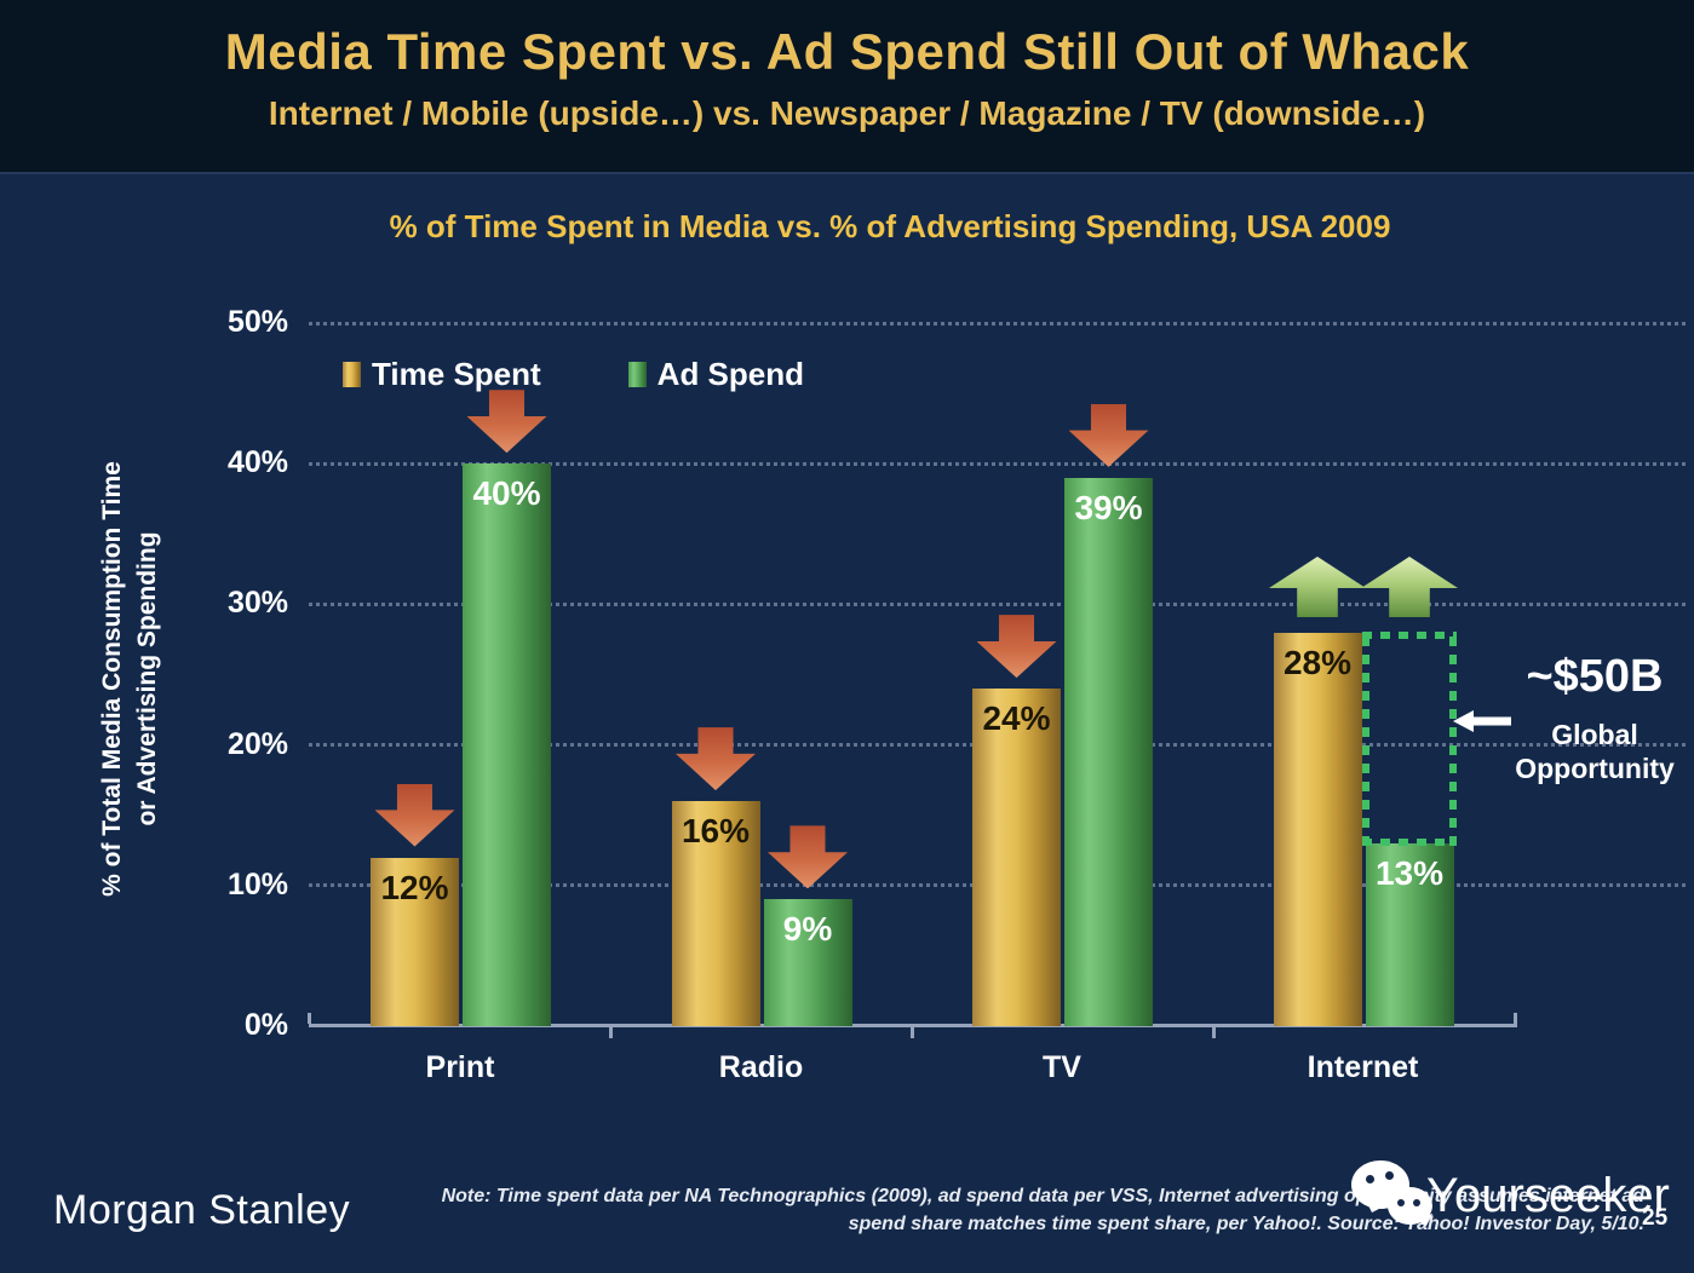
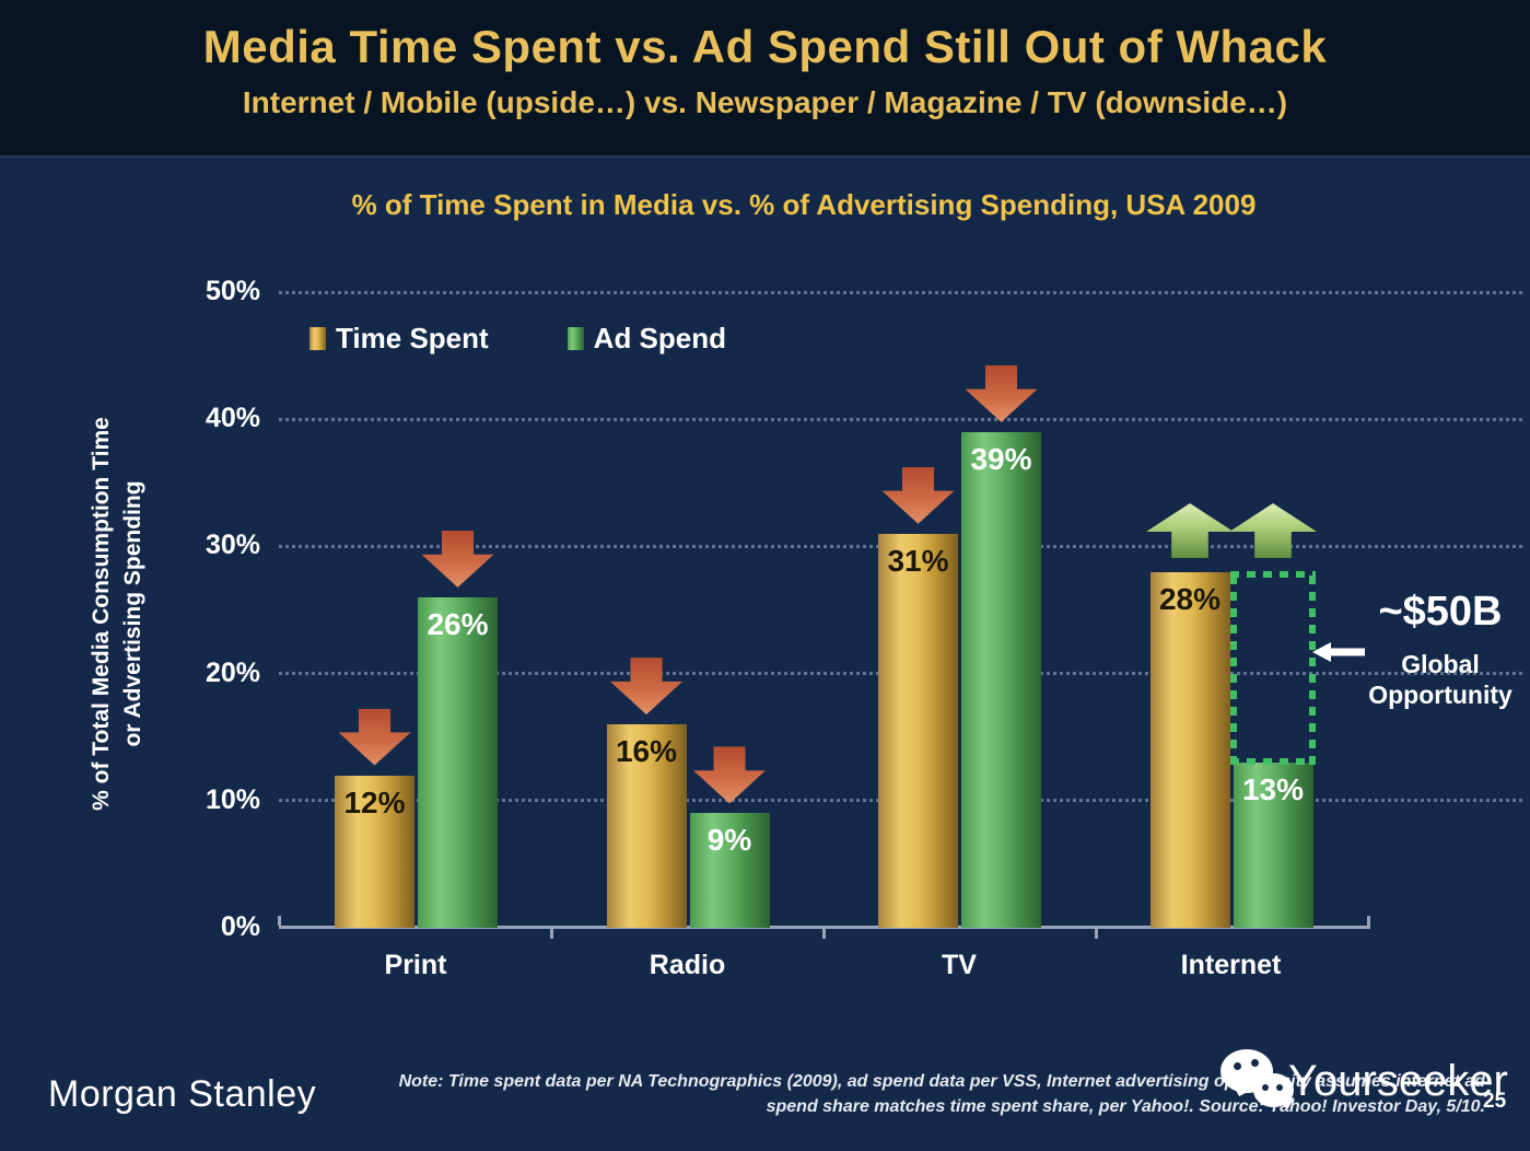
Ad Spend/Print: 40% -> 26%
Time Spent/TV: 24% -> 31%
